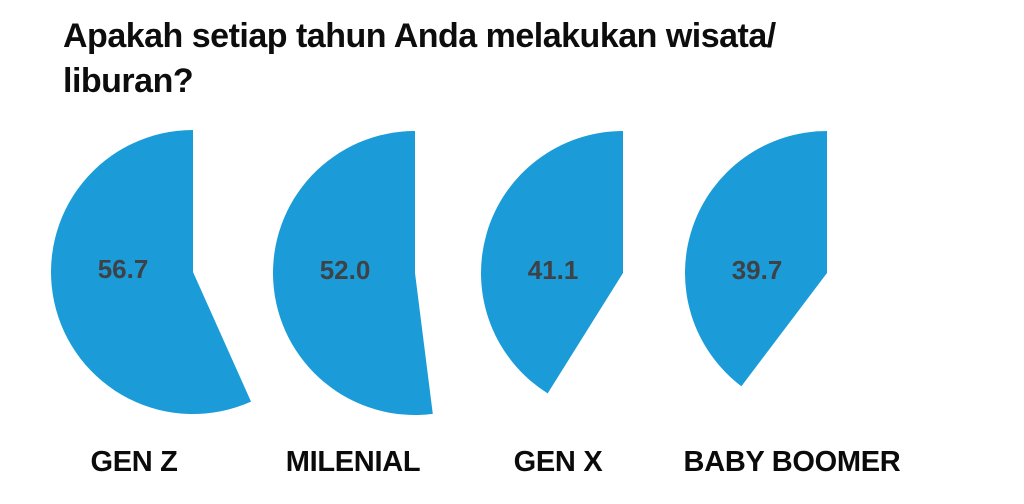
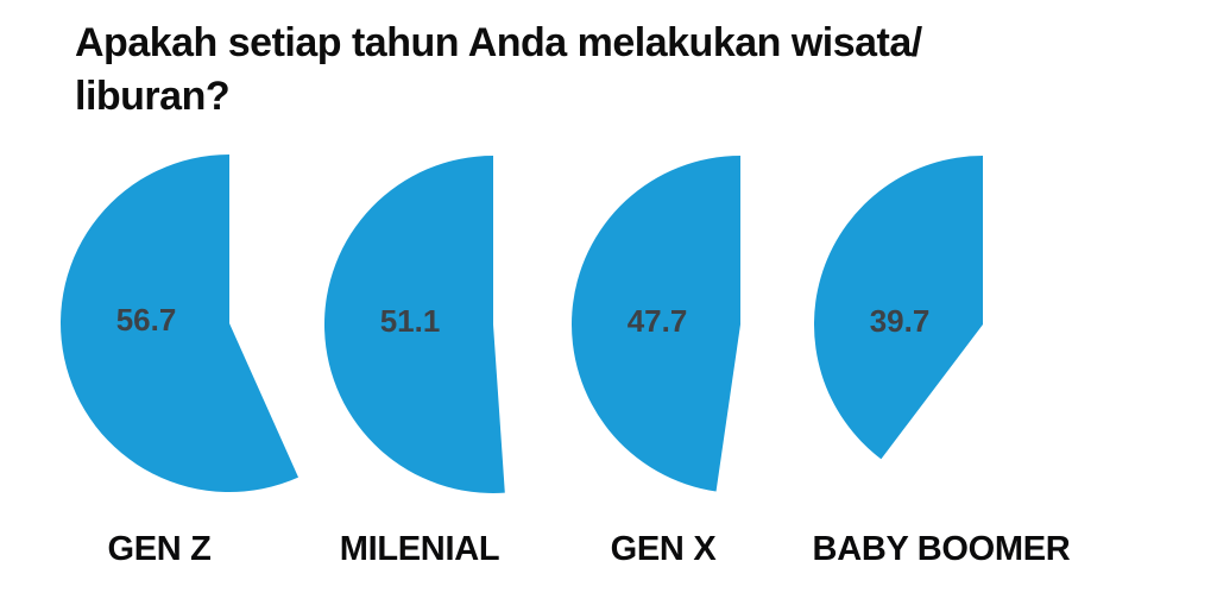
MILENIAL: 52.0 -> 51.1
GEN X: 41.1 -> 47.7
